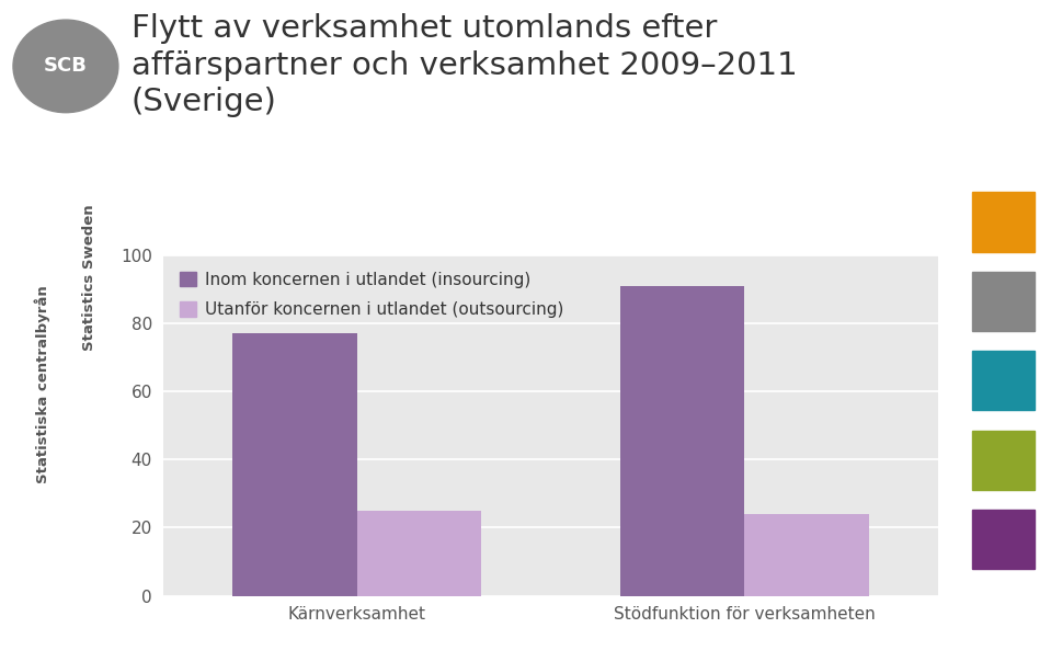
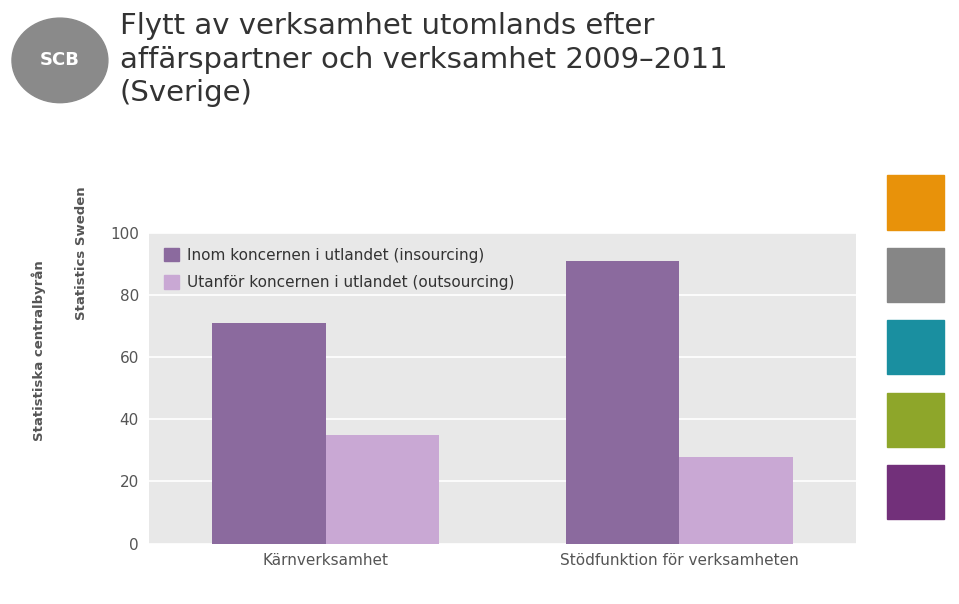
Inom koncernen i utlandet (insourcing)/Kärnverksamhet: 77 -> 71
Utanför koncernen i utlandet (outsourcing)/Kärnverksamhet: 25 -> 35
Utanför koncernen i utlandet (outsourcing)/Stödfunktion för verksamheten: 24 -> 28
